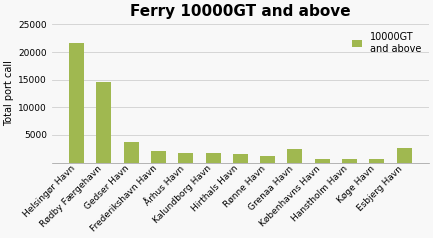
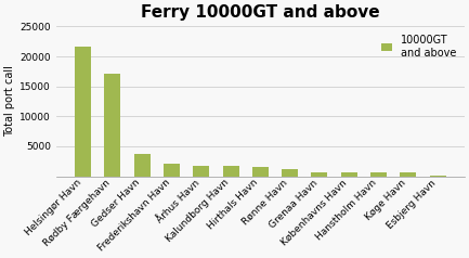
Rødby Færgehavn: 14600 -> 17100
Grenaa Havn: 2400 -> 600
Esbjerg Havn: 2600 -> 200
